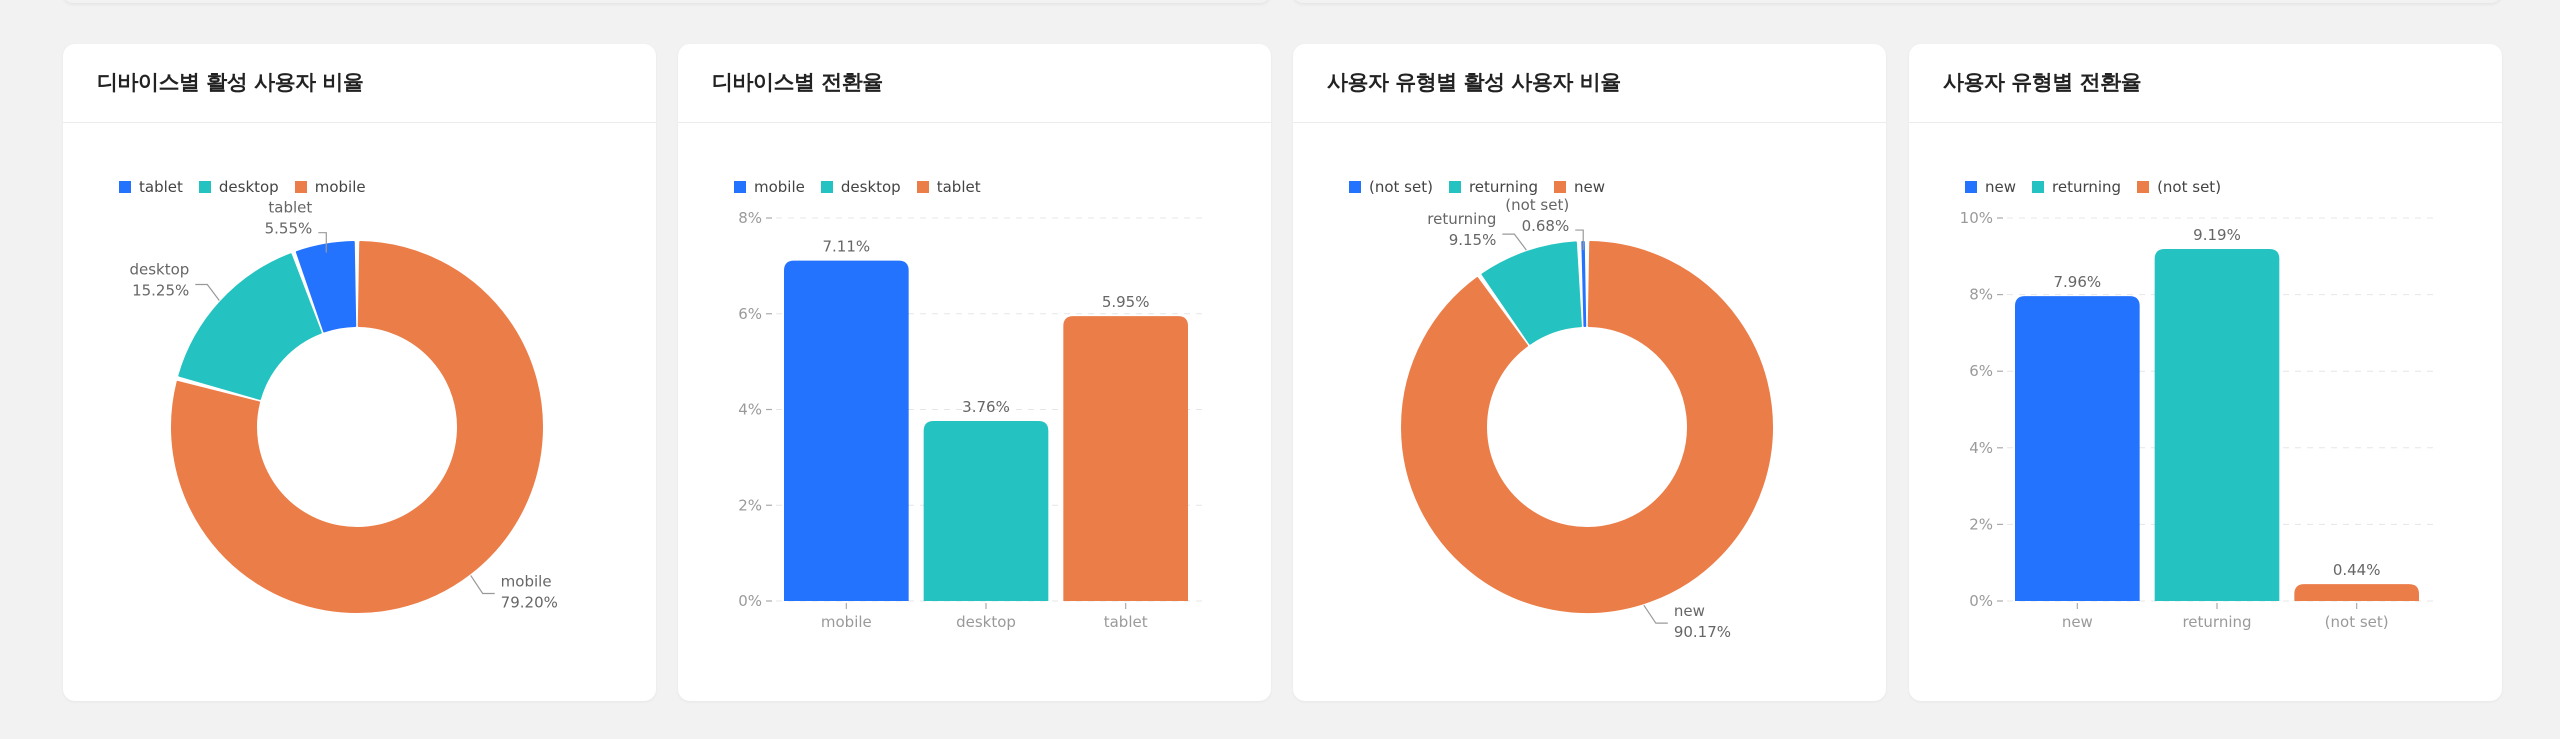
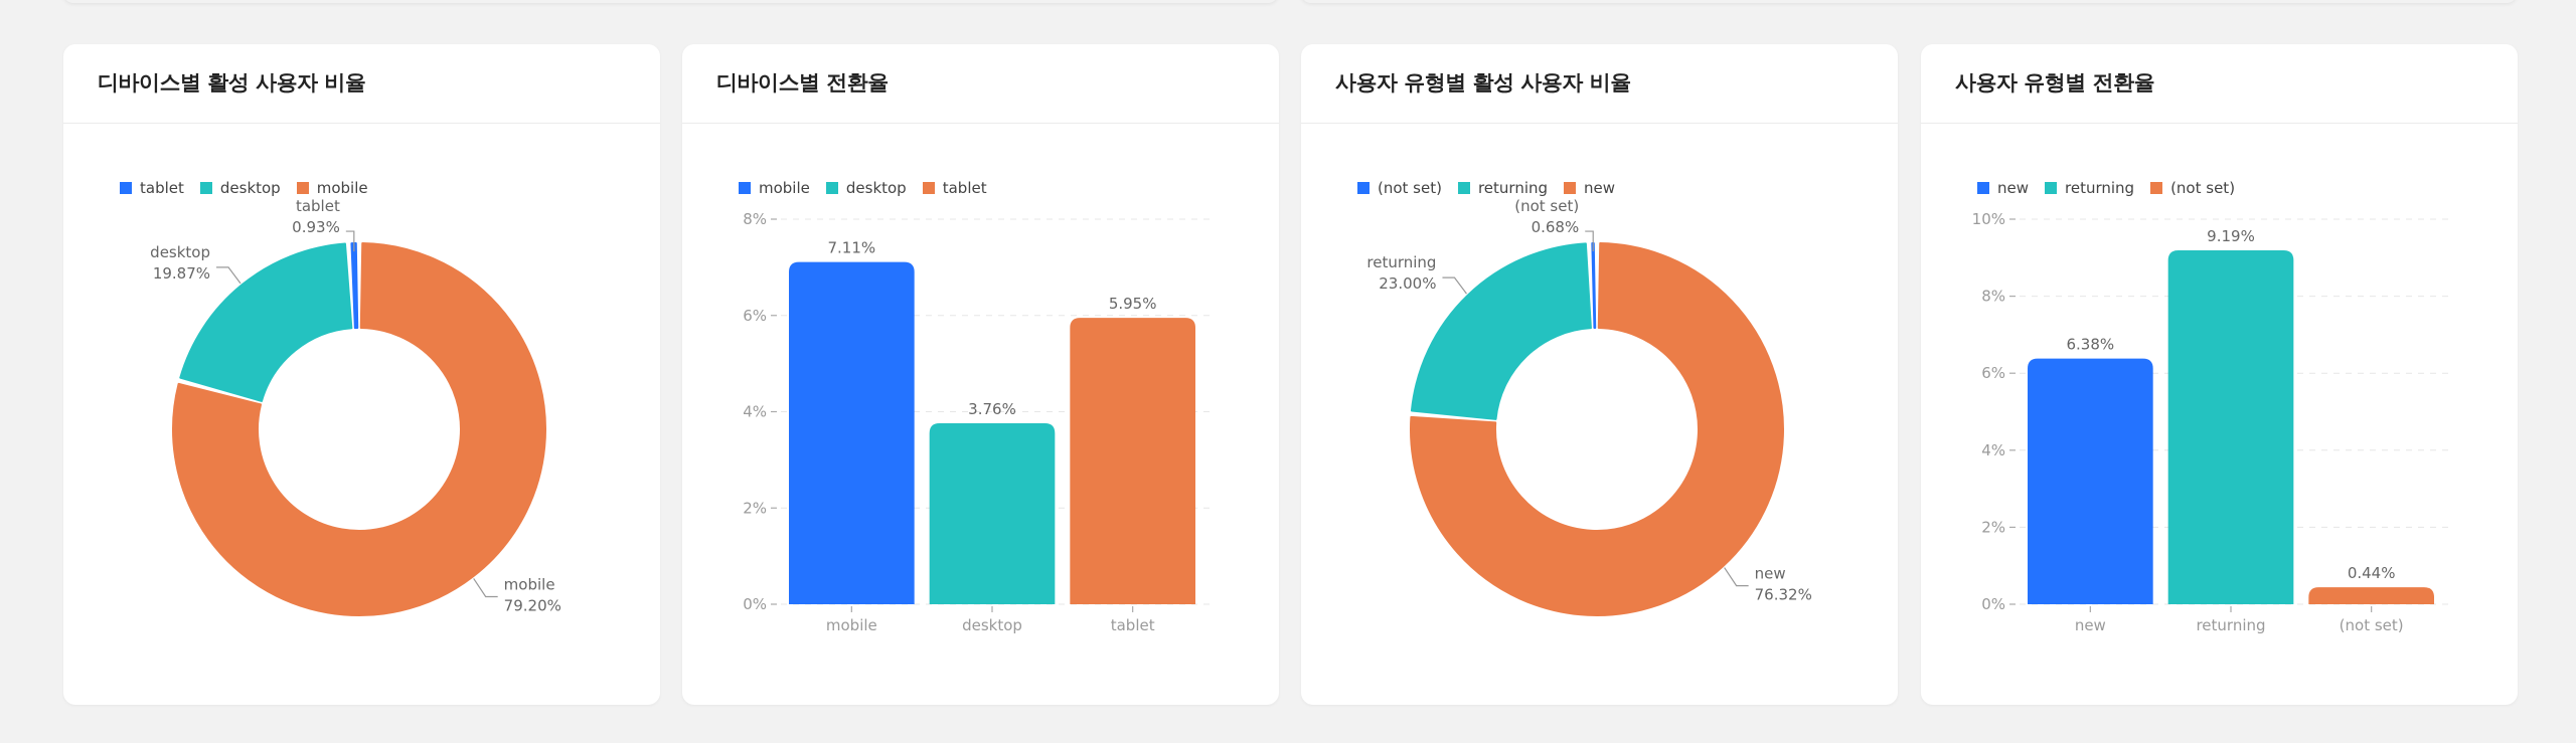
디바이스별 활성 사용자 비율/desktop: 15.25% -> 19.87%
디바이스별 활성 사용자 비율/tablet: 5.55% -> 0.93%
사용자 유형별 활성 사용자 비율/new: 90.17% -> 76.32%
사용자 유형별 활성 사용자 비율/returning: 9.15% -> 23.00%
사용자 유형별 전환율/new: 7.96% -> 6.38%
